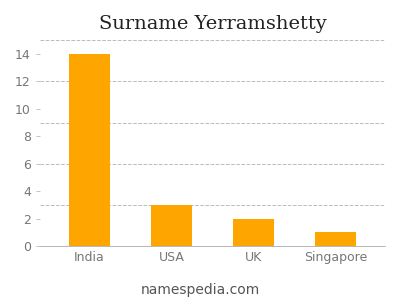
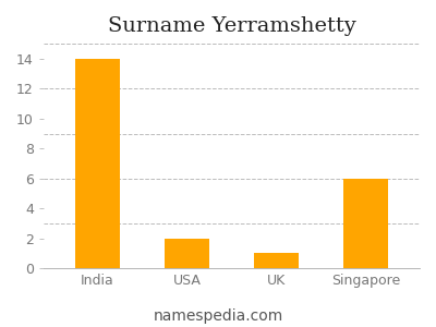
USA: 3 -> 2
UK: 2 -> 1
Singapore: 1 -> 6
